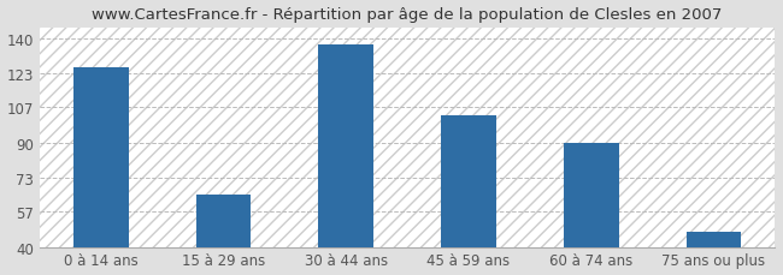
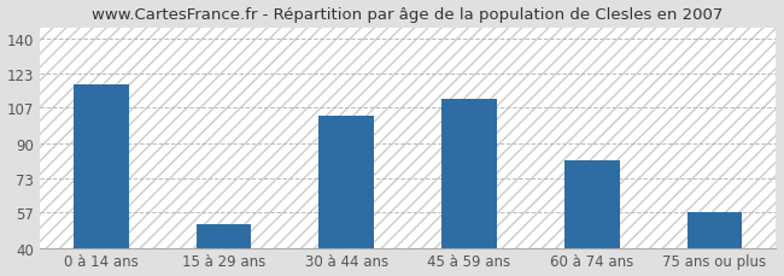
0 à 14 ans: 126 -> 118
15 à 29 ans: 65 -> 51
30 à 44 ans: 137 -> 103
45 à 59 ans: 103 -> 111
60 à 74 ans: 90 -> 82
75 ans ou plus: 47 -> 57
